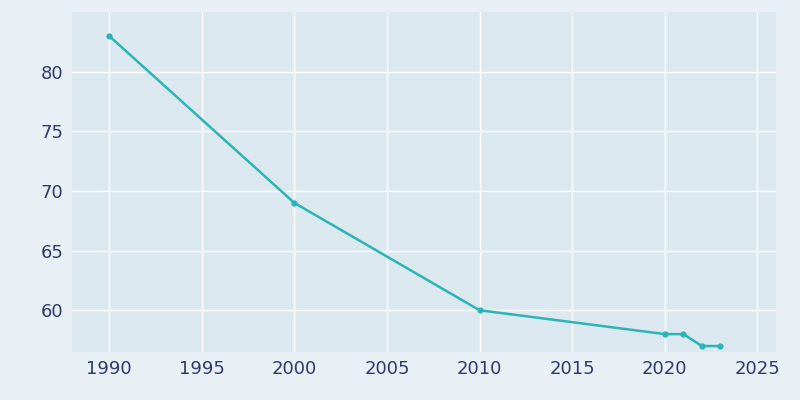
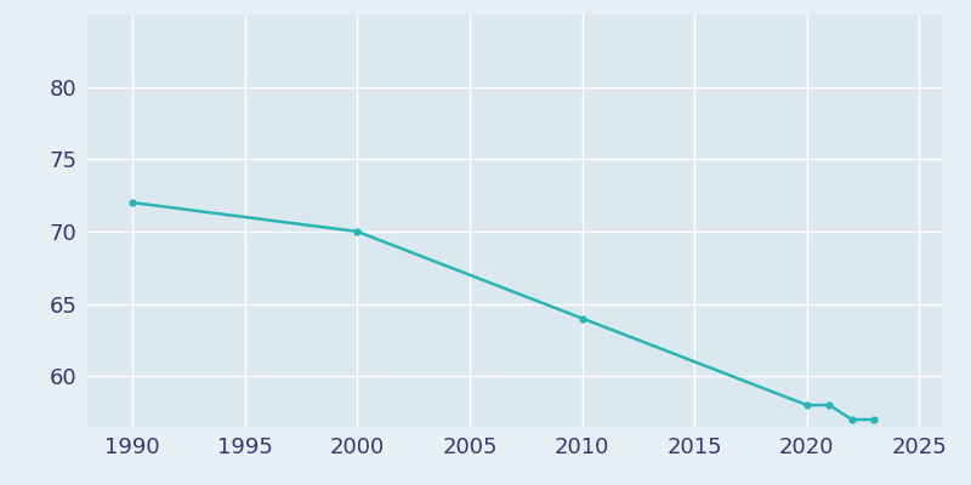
1990: 83 -> 72
2000: 69 -> 70
2010: 60 -> 64
